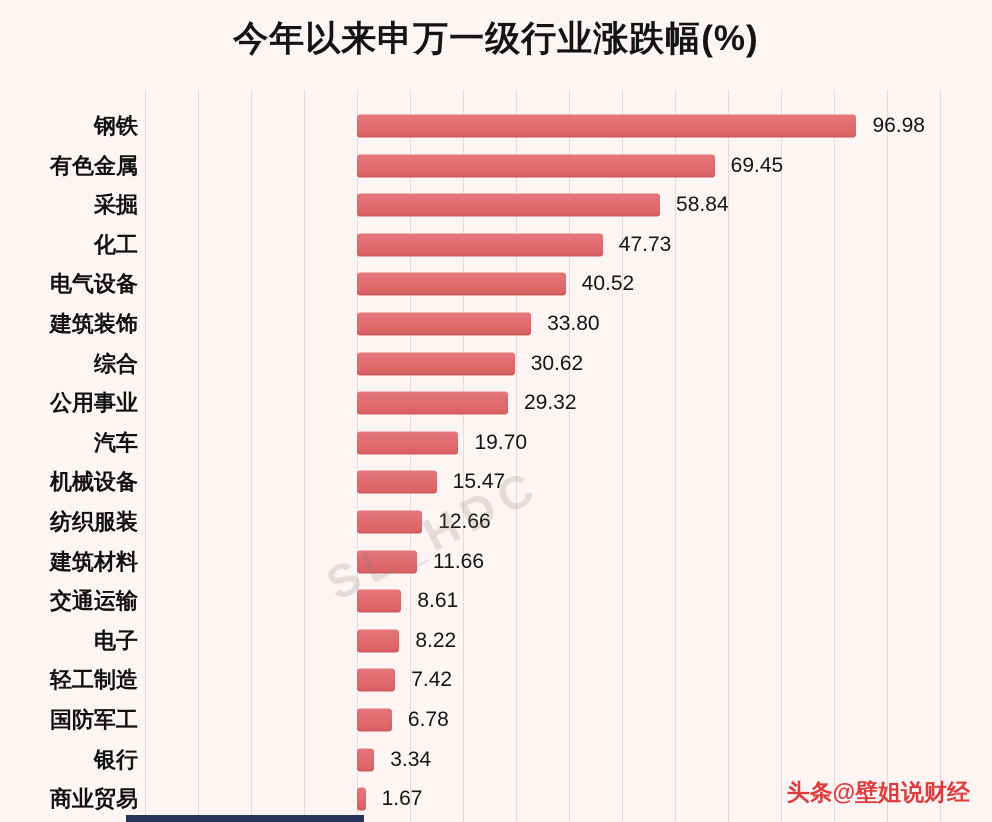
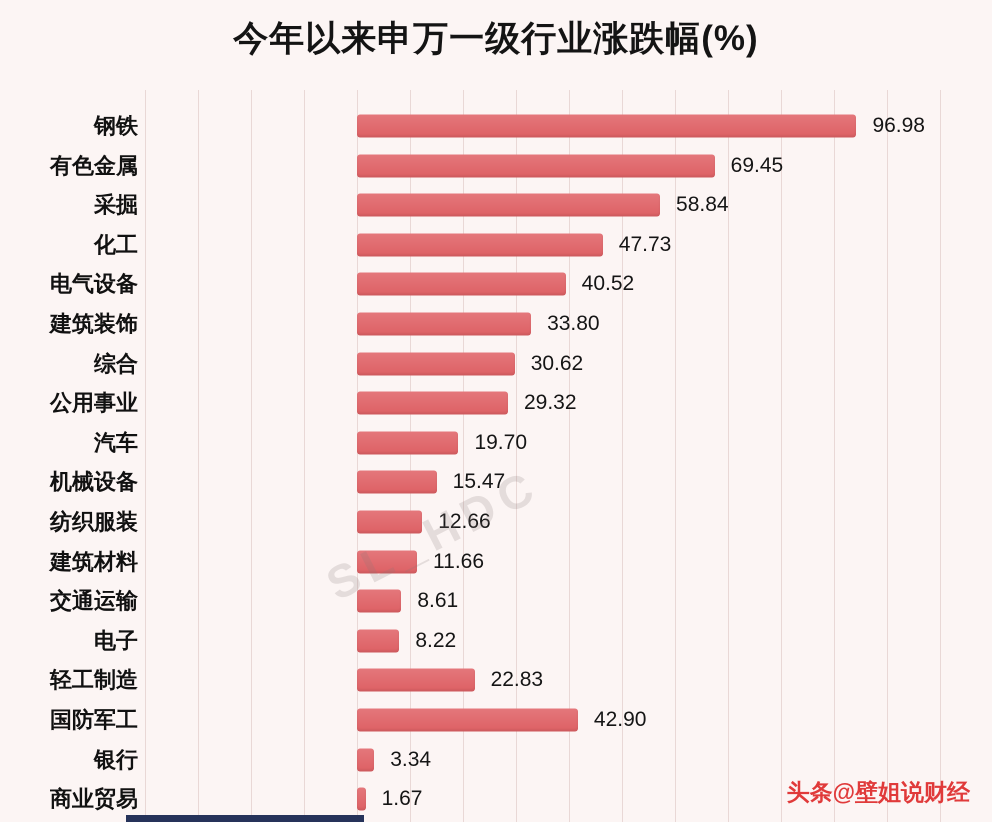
轻工制造: 7.42 -> 22.83
国防军工: 6.78 -> 42.90
